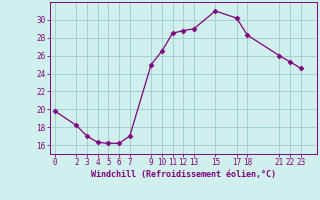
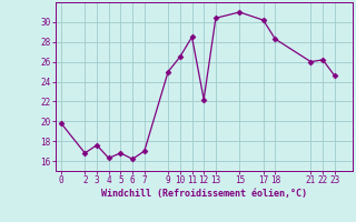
2: 18.2 -> 16.8
3: 17.0 -> 17.6
5: 16.2 -> 16.8
12: 28.8 -> 22.2
13: 29.0 -> 30.4
22: 25.3 -> 26.2
